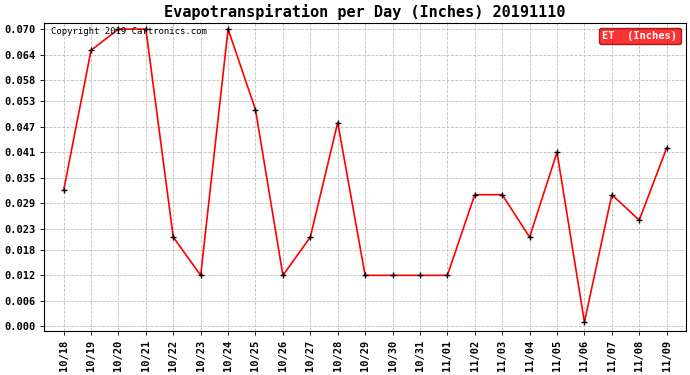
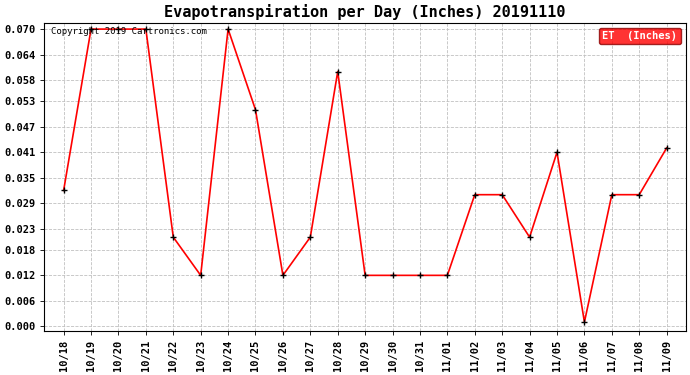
10/19: 0.065 -> 0.070
10/28: 0.048 -> 0.060
11/08: 0.025 -> 0.031
